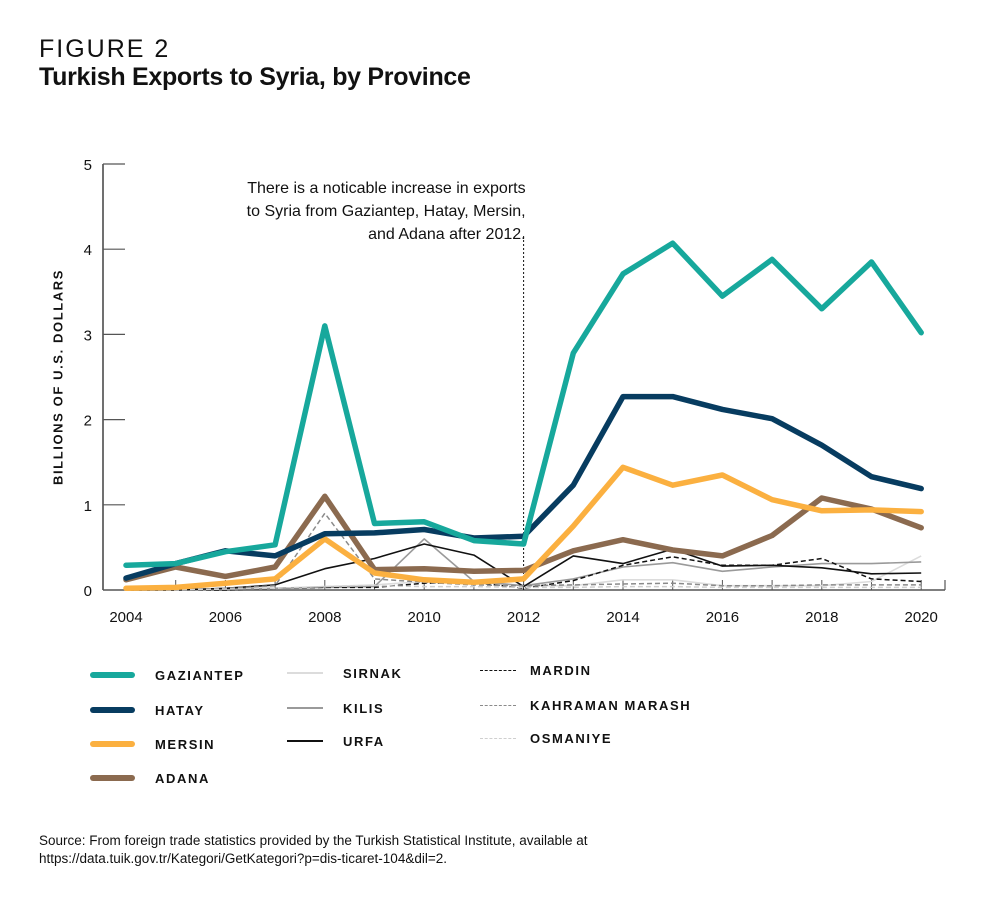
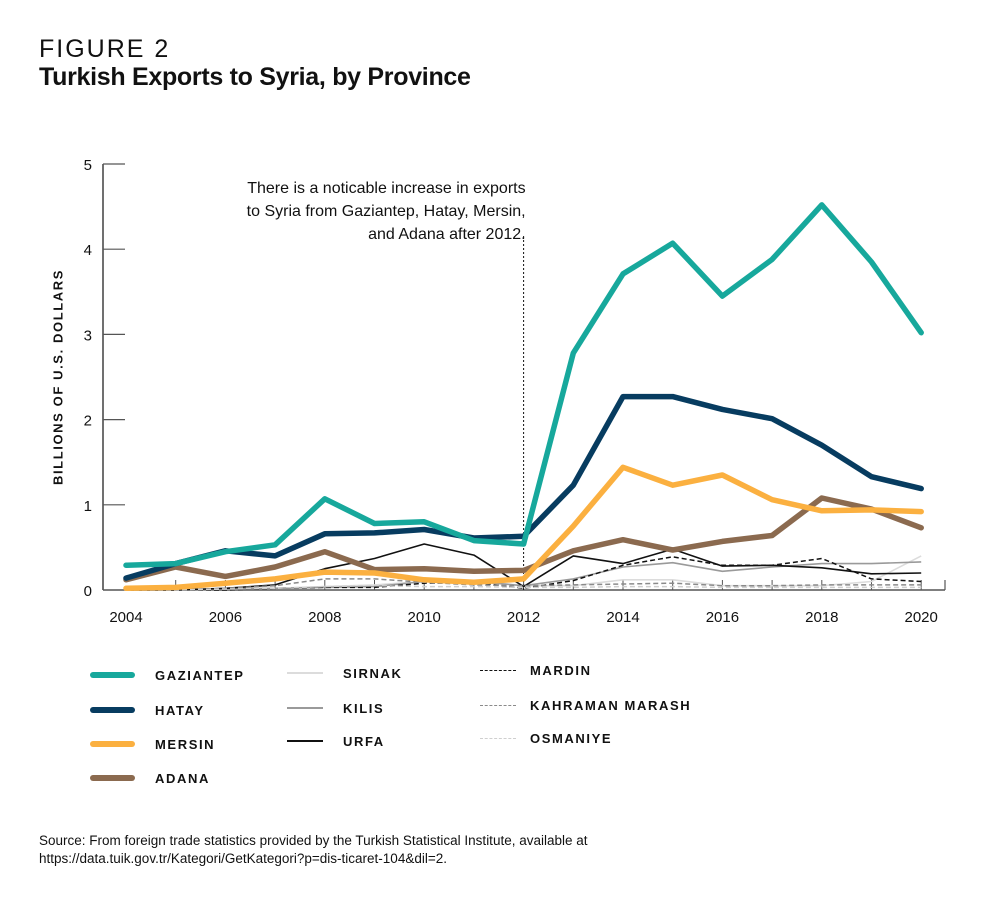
GAZIANTEP/2008: 3.1 -> 1.1
MERSIN/2008: 0.6 -> 0.2
ADANA/2008: 1.1 -> 0.5
KAHRAMAN MARASH/2008: 0.9 -> 0.1
KILIS/2010: 0.6 -> 0.1
ADANA/2016: 0.4 -> 0.6
GAZIANTEP/2018: 3.3 -> 4.5
